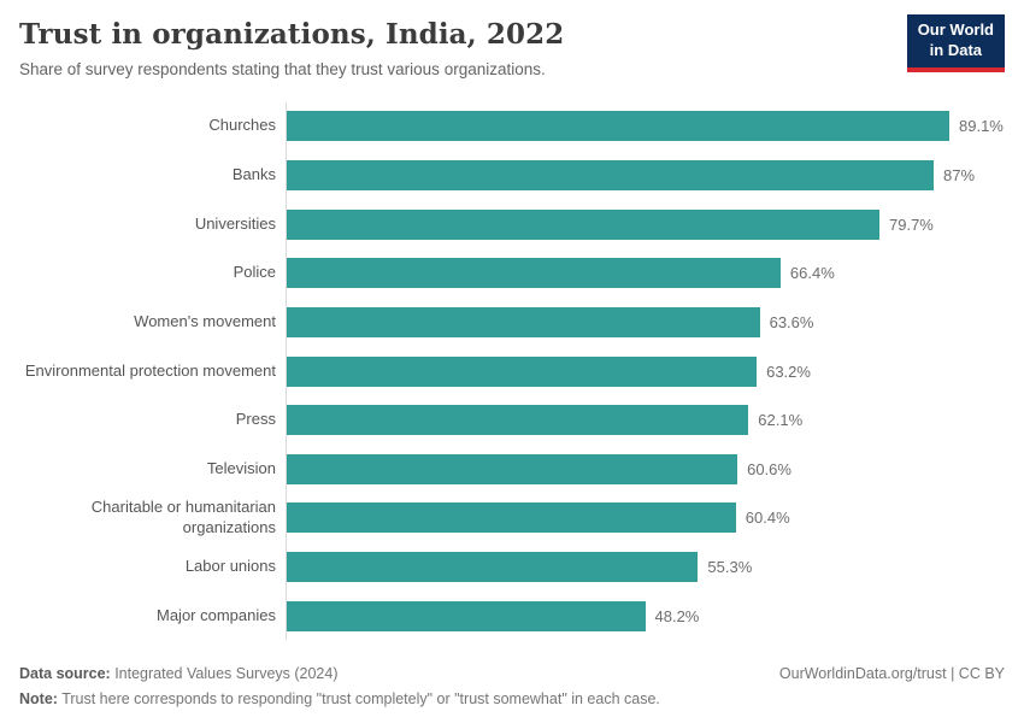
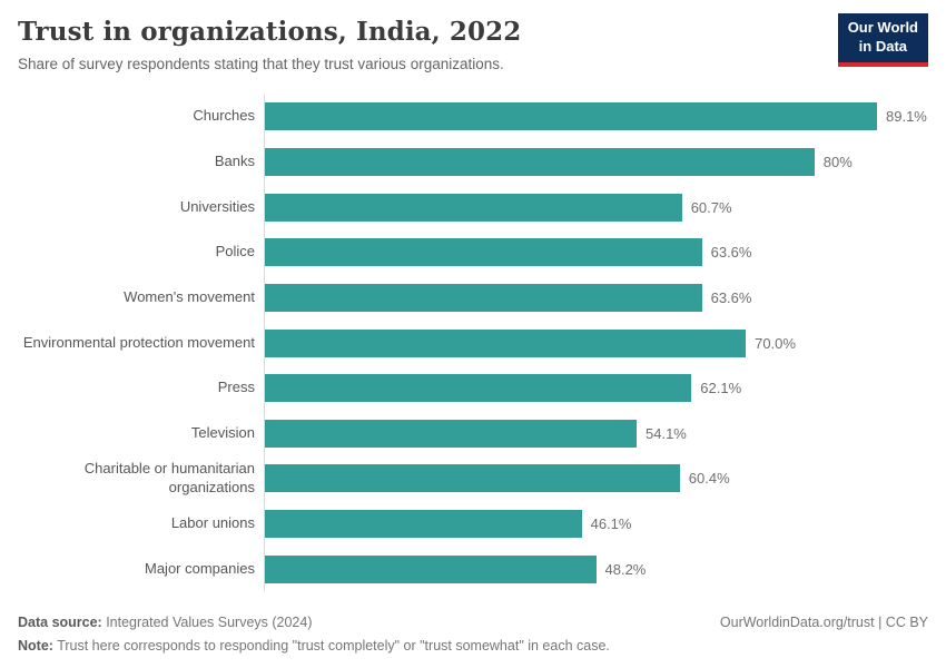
Banks: 87% -> 80%
Universities: 79.7% -> 60.7%
Police: 66.4% -> 63.6%
Environmental protection movement: 63.2% -> 70.0%
Television: 60.6% -> 54.1%
Labor unions: 55.3% -> 46.1%
